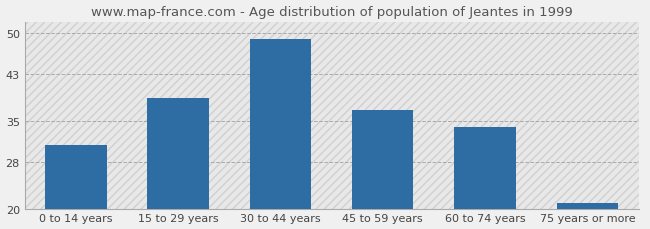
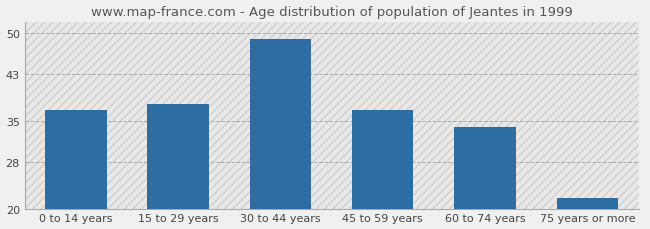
0 to 14 years: 31 -> 37
15 to 29 years: 39 -> 38
75 years or more: 21 -> 22
